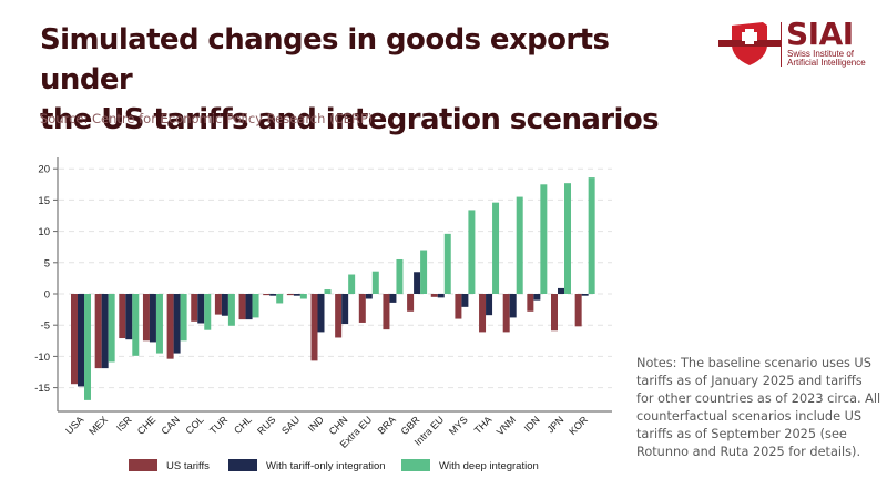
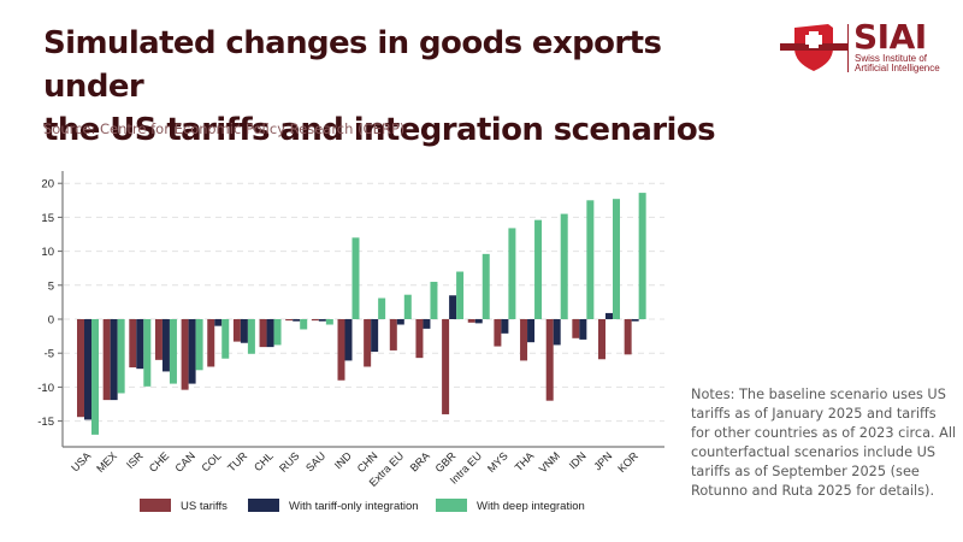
US tariffs/CHE: -8 -> -6
US tariffs/COL: -4 -> -7
With tariff-only integration/COL: -5 -> -1
US tariffs/IND: -11 -> -9
With deep integration/IND: 1 -> 12
US tariffs/GBR: -3 -> -14
US tariffs/VNM: -6 -> -12
With tariff-only integration/IDN: -1 -> -3
